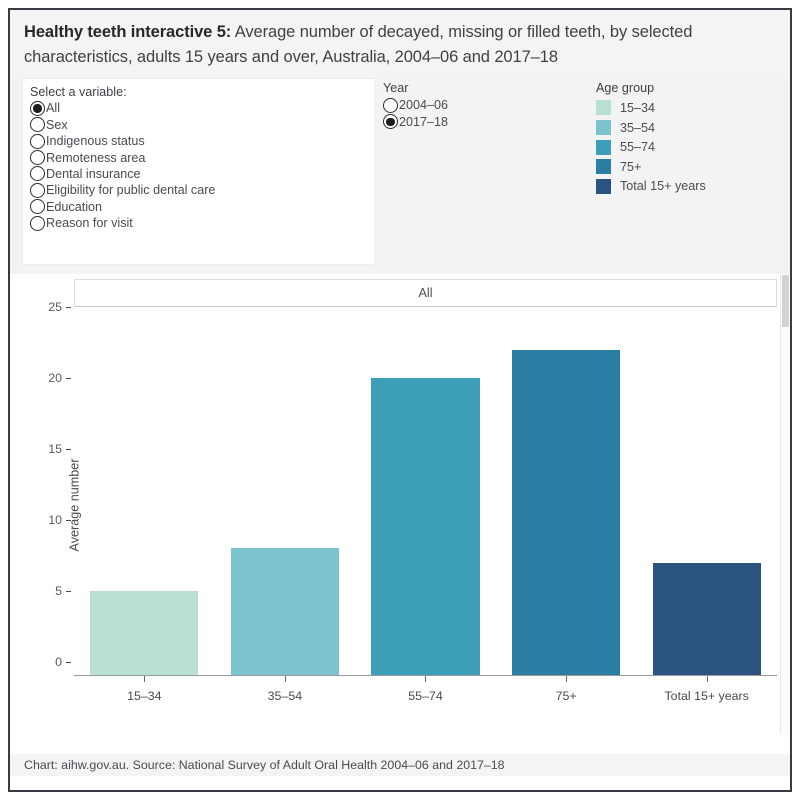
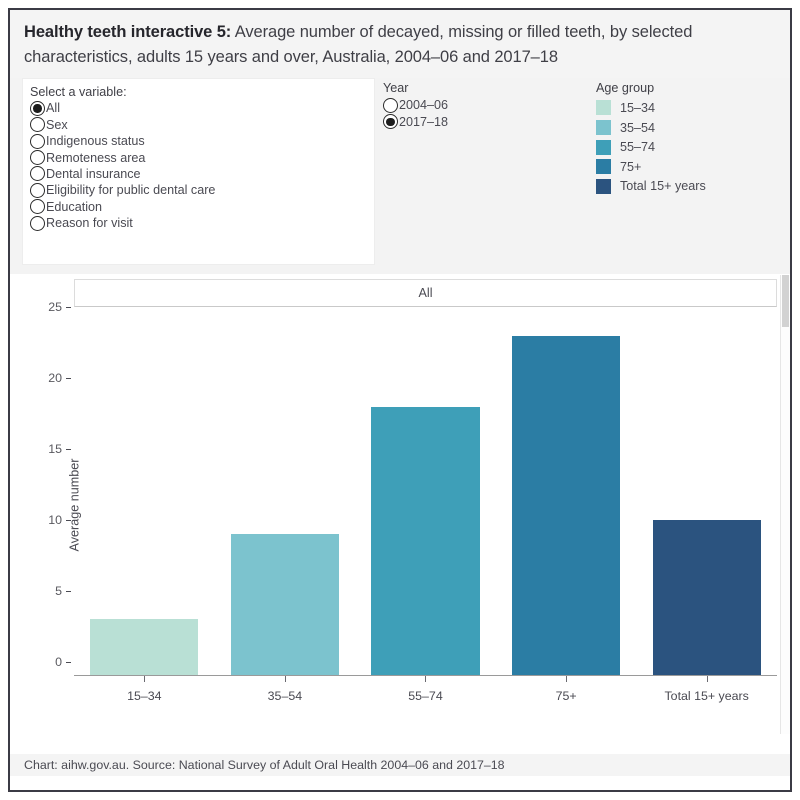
15–34: 6 -> 4
35–54: 9 -> 10
55–74: 21 -> 19
75+: 23 -> 24
Total 15+ years: 8 -> 11
